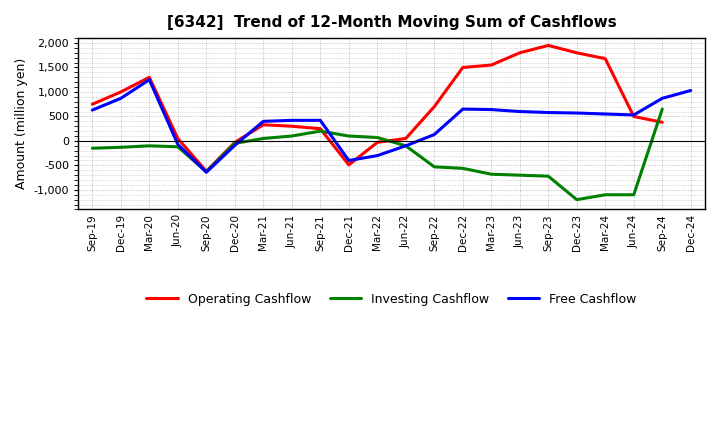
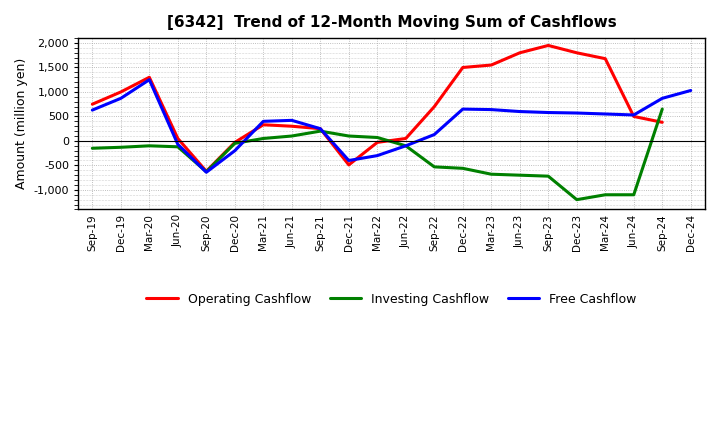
Free Cashflow/Dec-20: -90 -> -200
Free Cashflow/Sep-21: 420 -> 250
